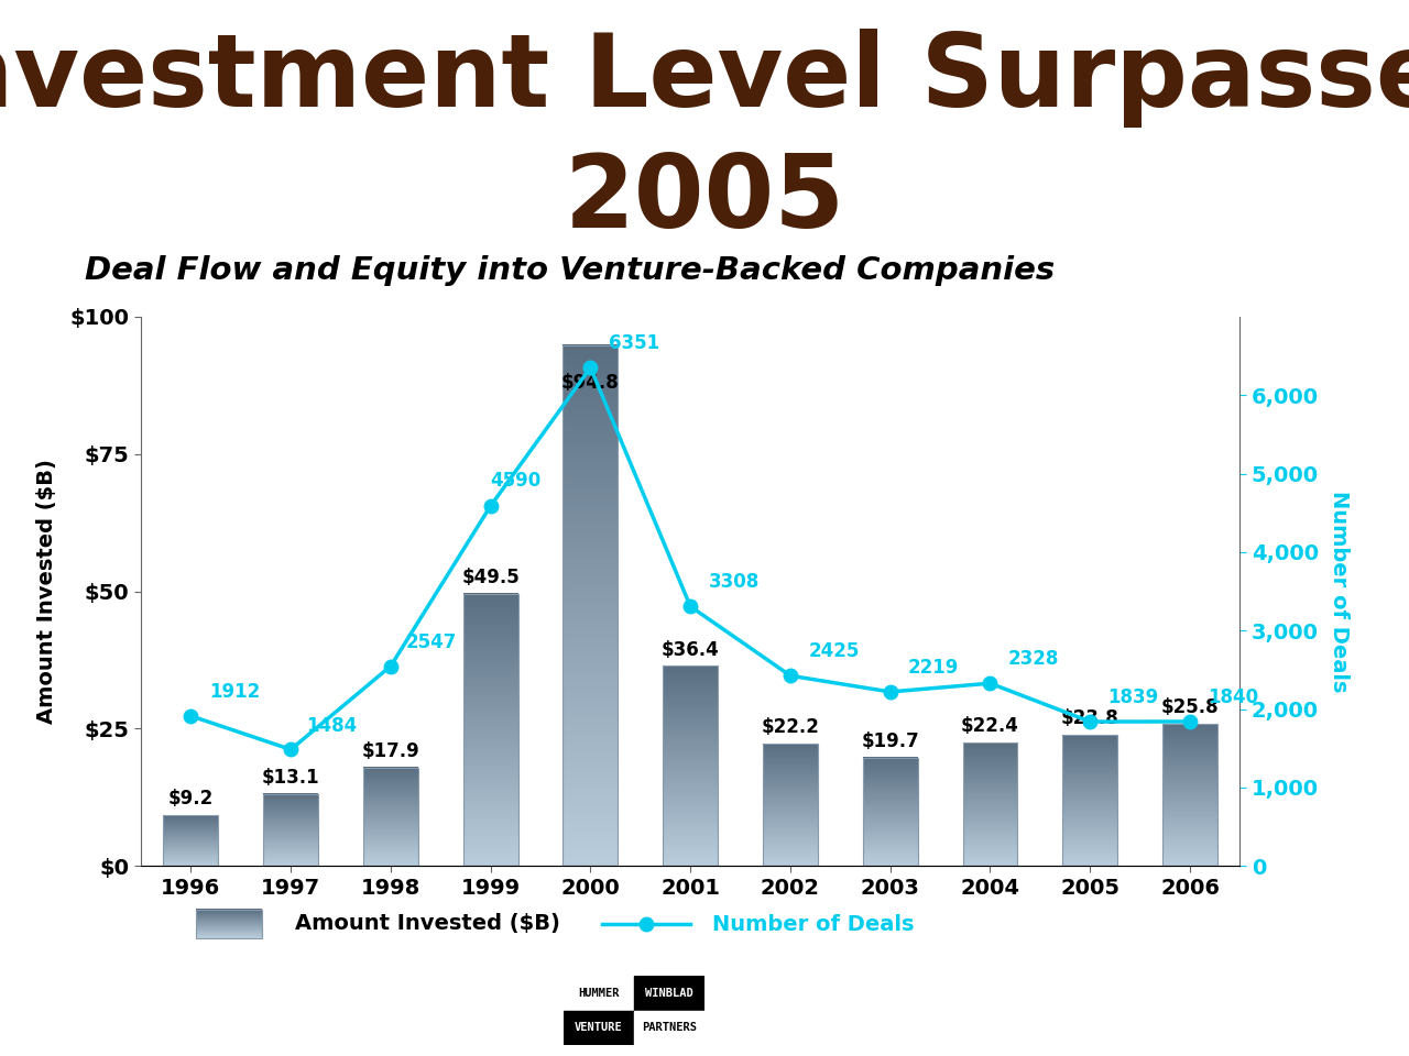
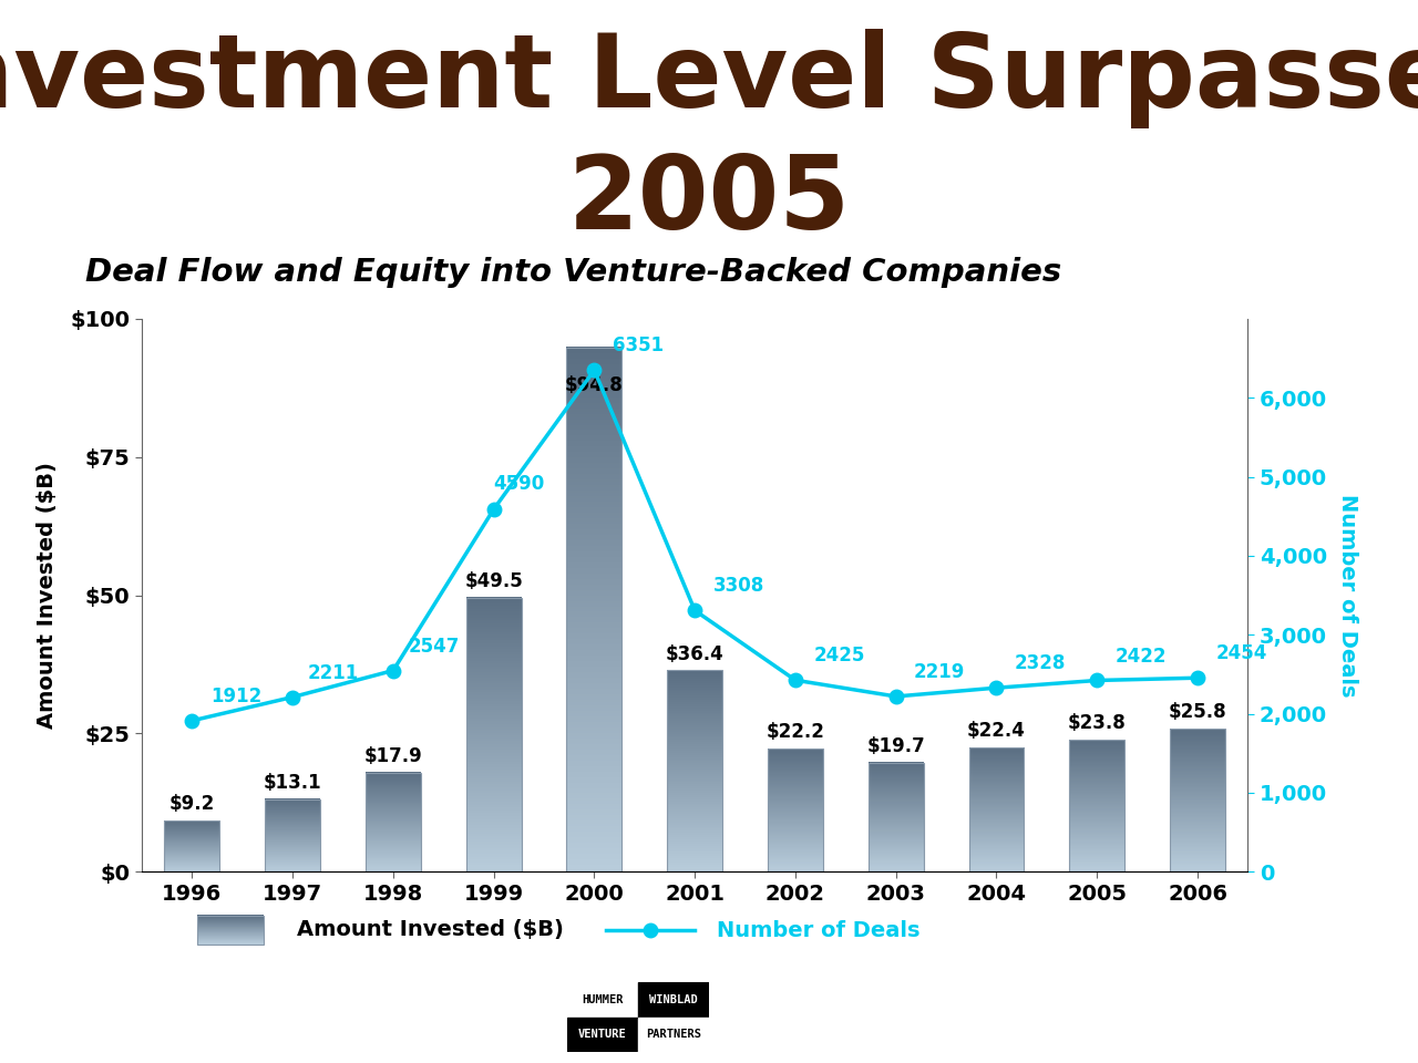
1997: 1484 -> 2211
2005: 1839 -> 2422
2006: 1840 -> 2454
